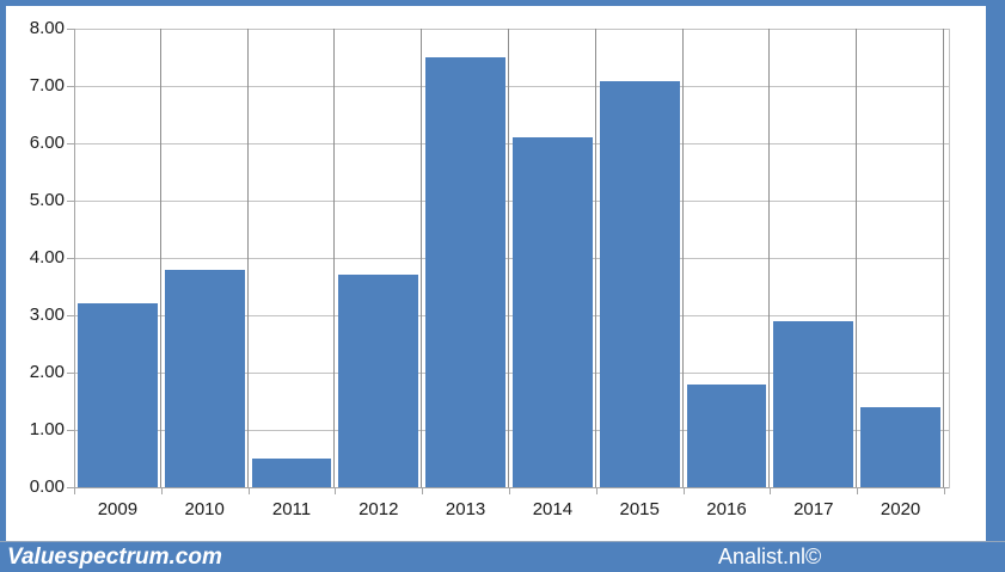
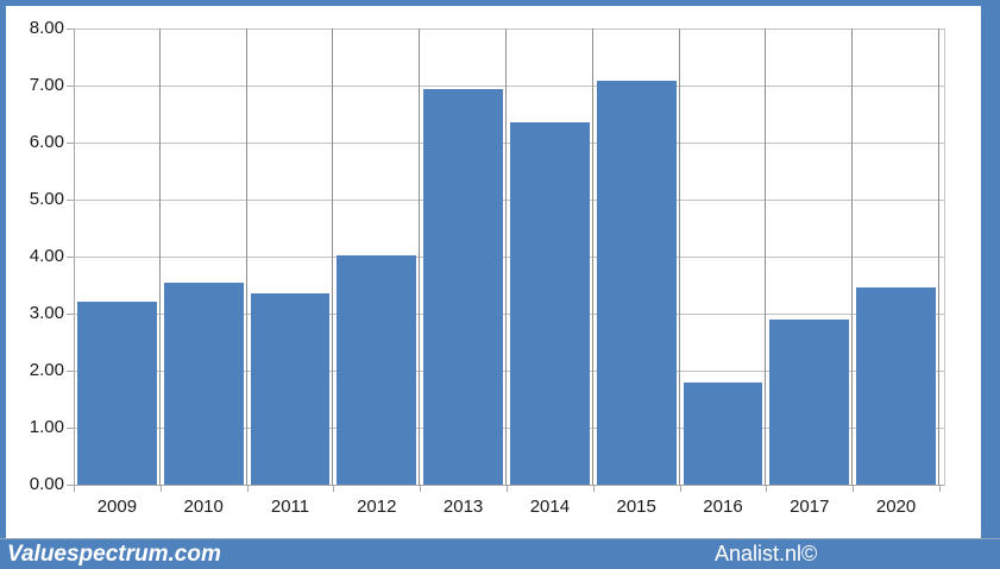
2010: 3.8 -> 3.5
2011: 0.5 -> 3.4
2012: 3.7 -> 4.0
2013: 7.5 -> 6.9
2014: 6.1 -> 6.3
2020: 1.4 -> 3.5
